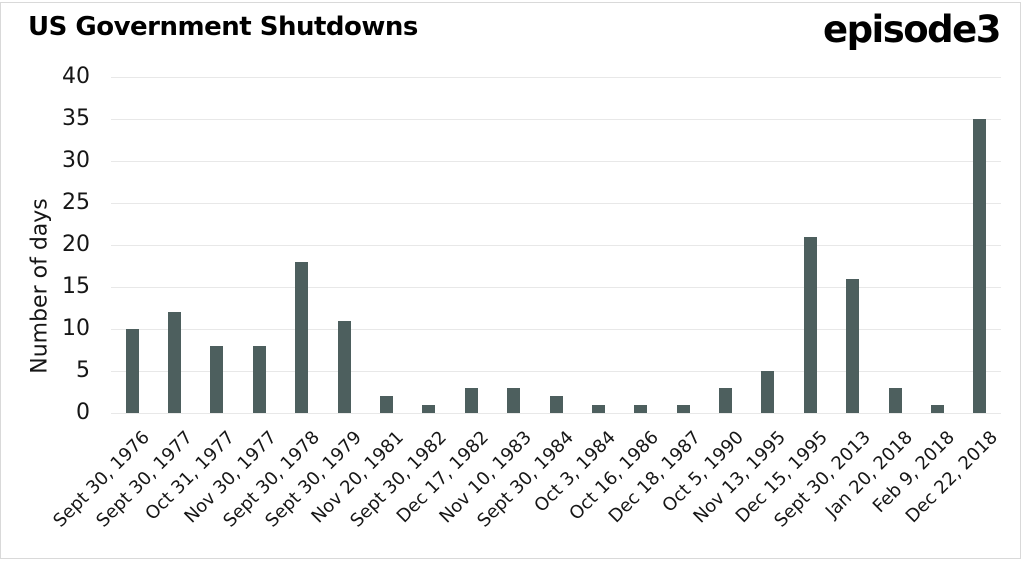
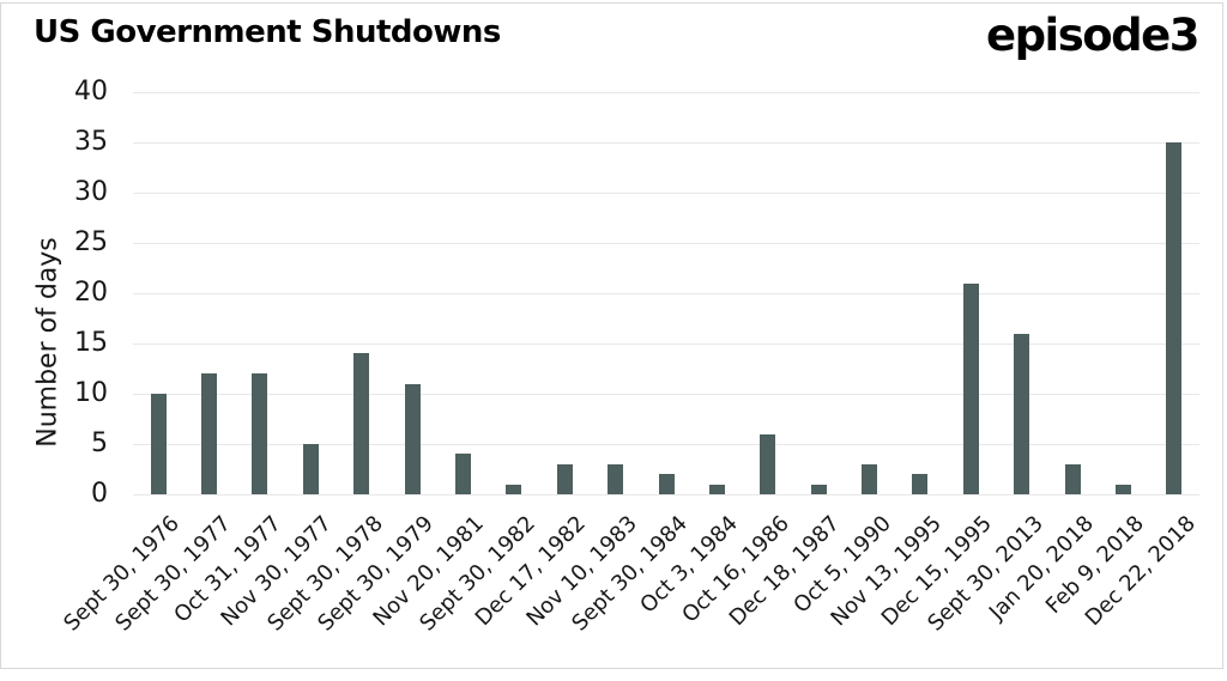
Oct 31, 1977: 8 -> 12
Nov 30, 1977: 8 -> 5
Sept 30, 1978: 18 -> 14
Nov 20, 1981: 2 -> 4
Oct 16, 1986: 1 -> 6
Nov 13, 1995: 5 -> 2
